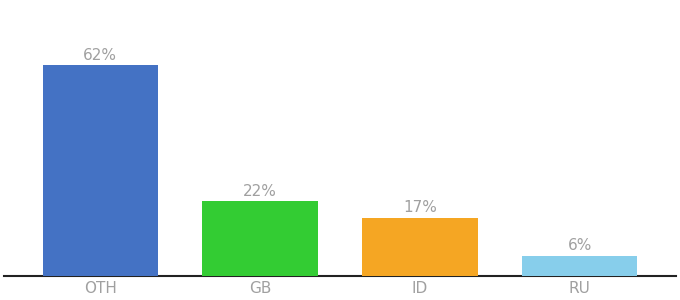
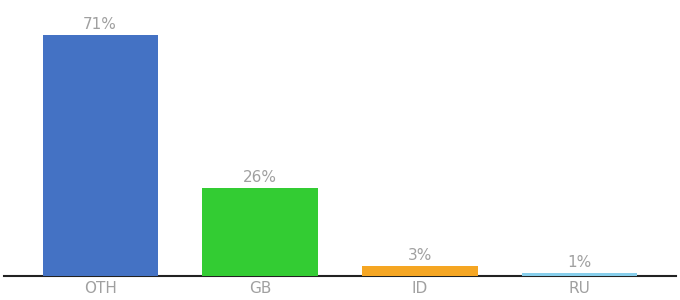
OTH: 62% -> 71%
GB: 22% -> 26%
ID: 17% -> 3%
RU: 6% -> 1%
